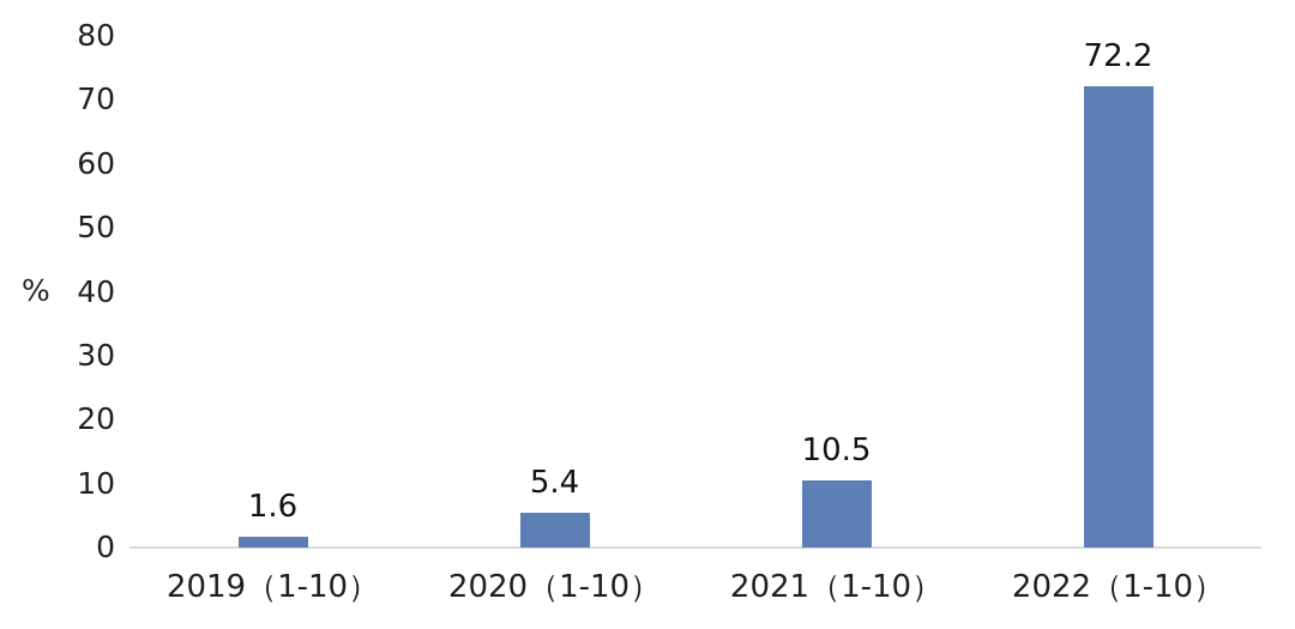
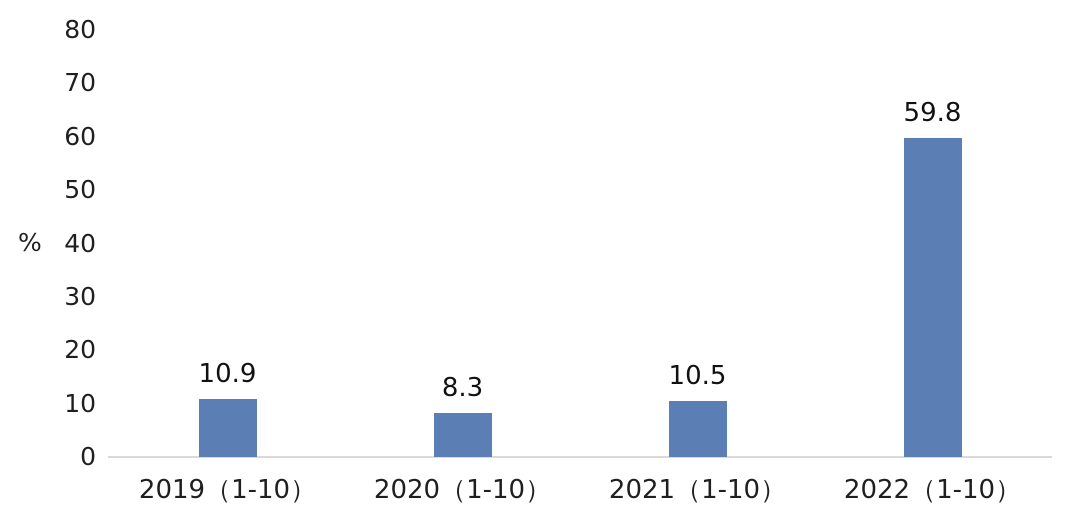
2019（1-10）: 1.6 -> 10.9
2020（1-10）: 5.4 -> 8.3
2022（1-10）: 72.2 -> 59.8
